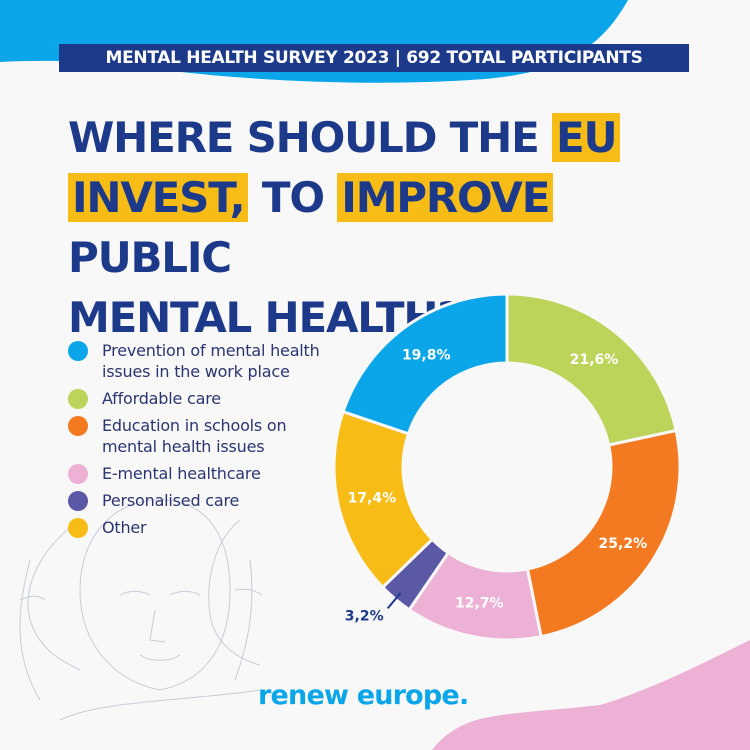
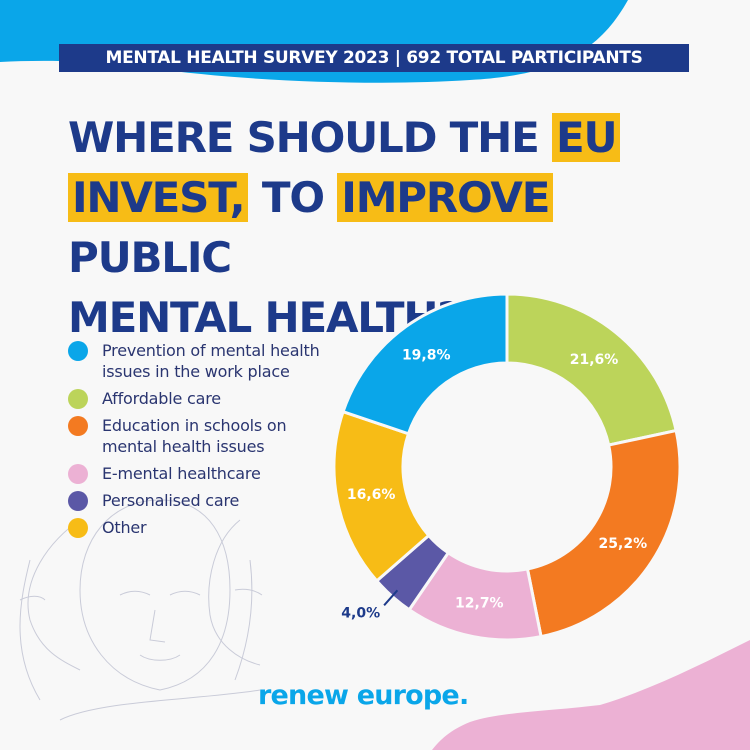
Personalised care: 3,2% -> 4,0%
Other: 17,4% -> 16,6%
